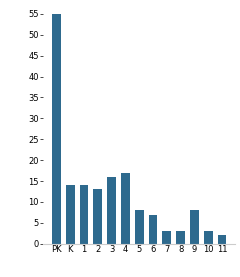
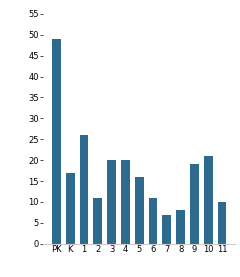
PK: 55 -> 49
K: 14 -> 17
1: 14 -> 26
2: 13 -> 11
3: 16 -> 20
4: 17 -> 20
5: 8 -> 16
6: 7 -> 11
7: 3 -> 7
8: 3 -> 8
9: 8 -> 19
10: 3 -> 21
11: 2 -> 10
